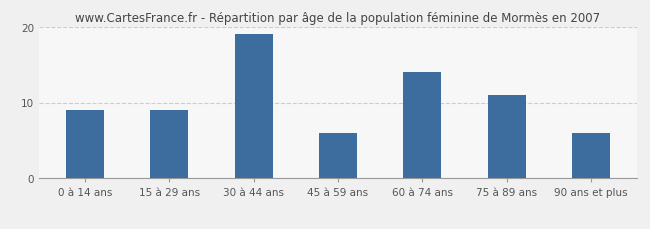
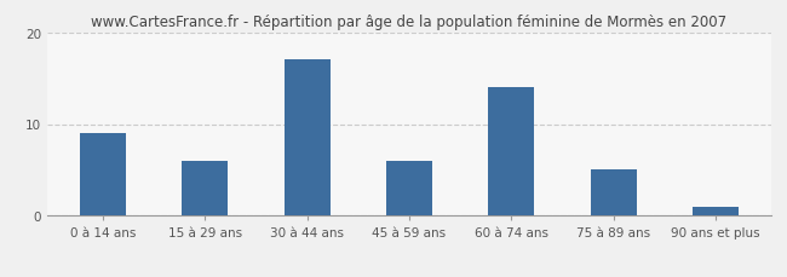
15 à 29 ans: 9 -> 6
30 à 44 ans: 19 -> 17
75 à 89 ans: 11 -> 5
90 ans et plus: 6 -> 1
